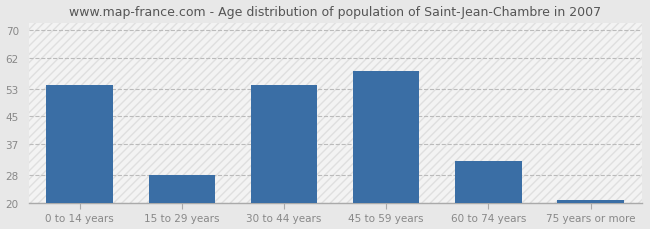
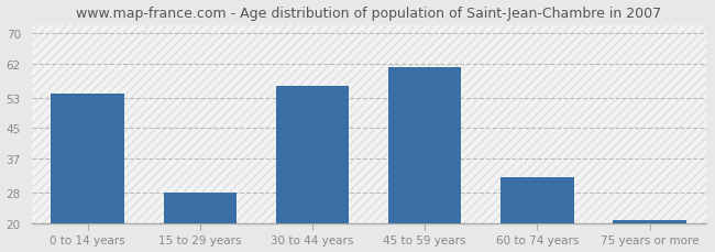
30 to 44 years: 54 -> 56
45 to 59 years: 58 -> 61
